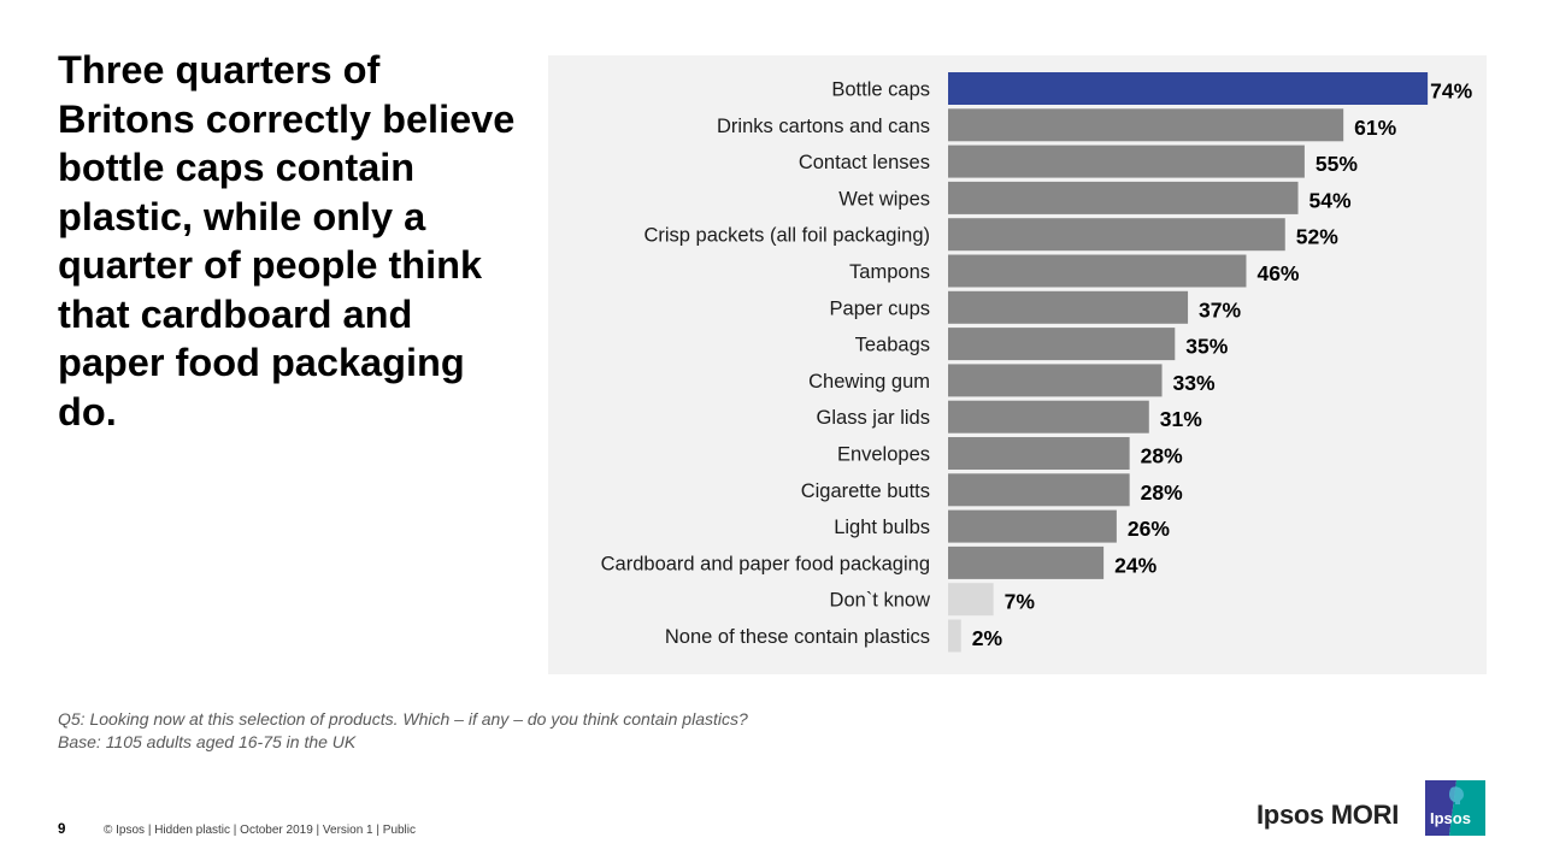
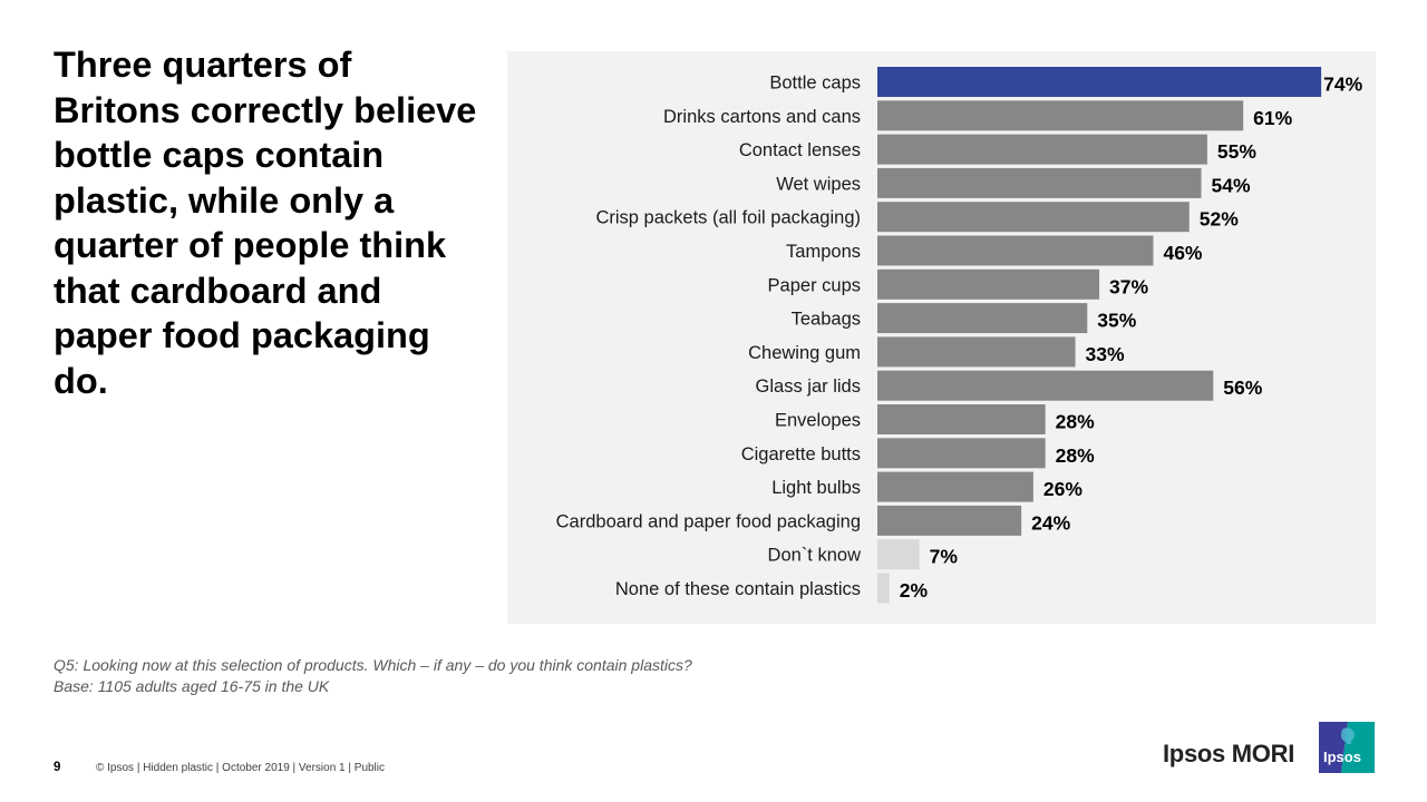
Glass jar lids: 31% -> 56%
